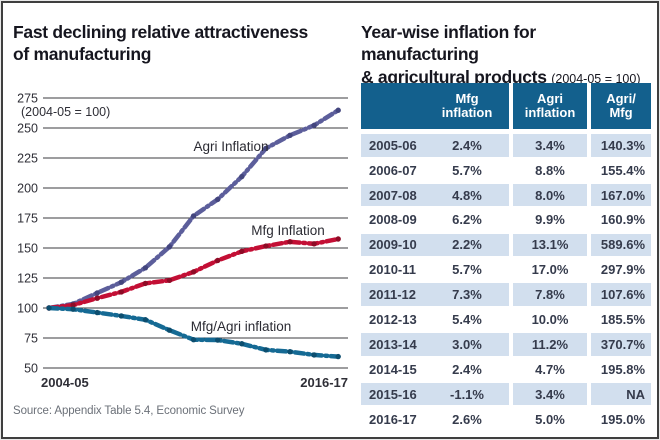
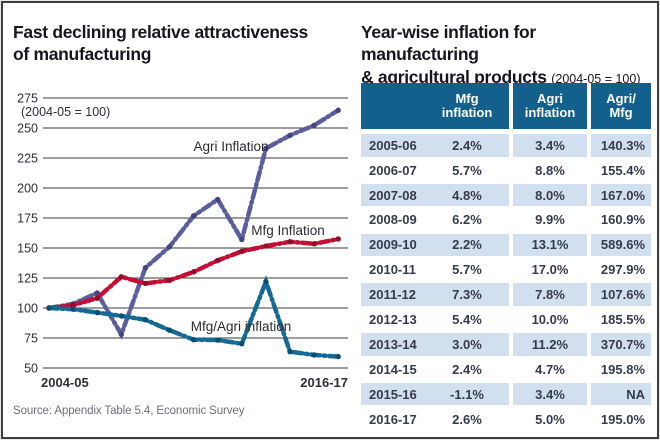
Agri Inflation/2007-08: 122 -> 78
Mfg Inflation/2007-08: 113 -> 126
Agri Inflation/2012-13: 210 -> 157
Mfg/Agri inflation/2013-14: 65 -> 122
